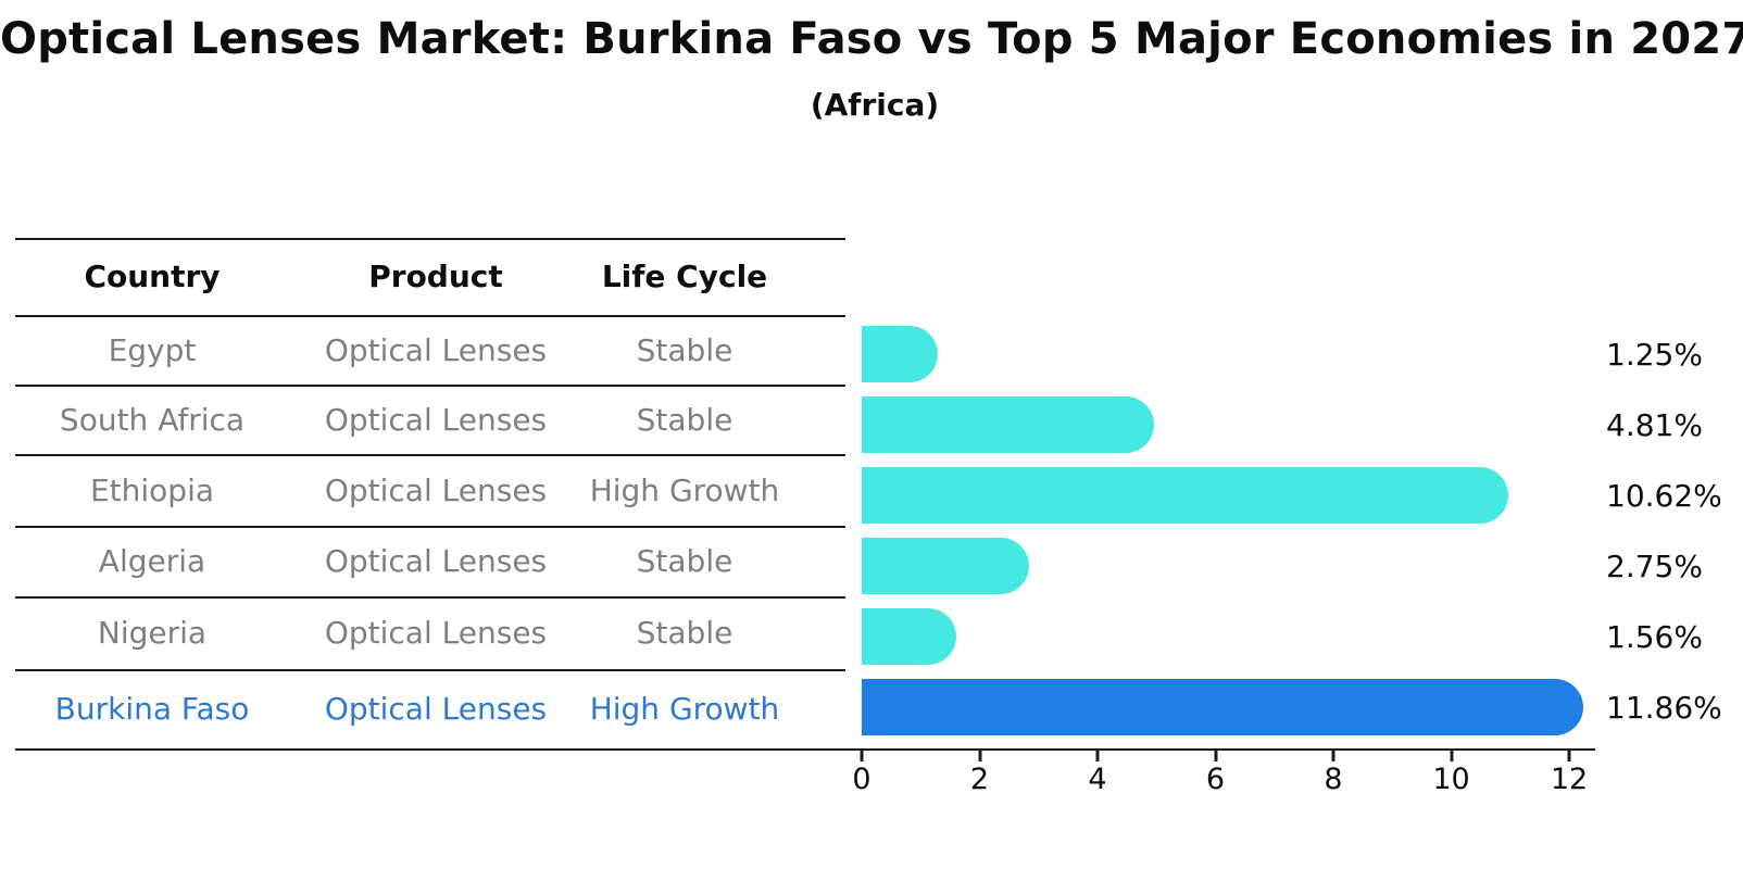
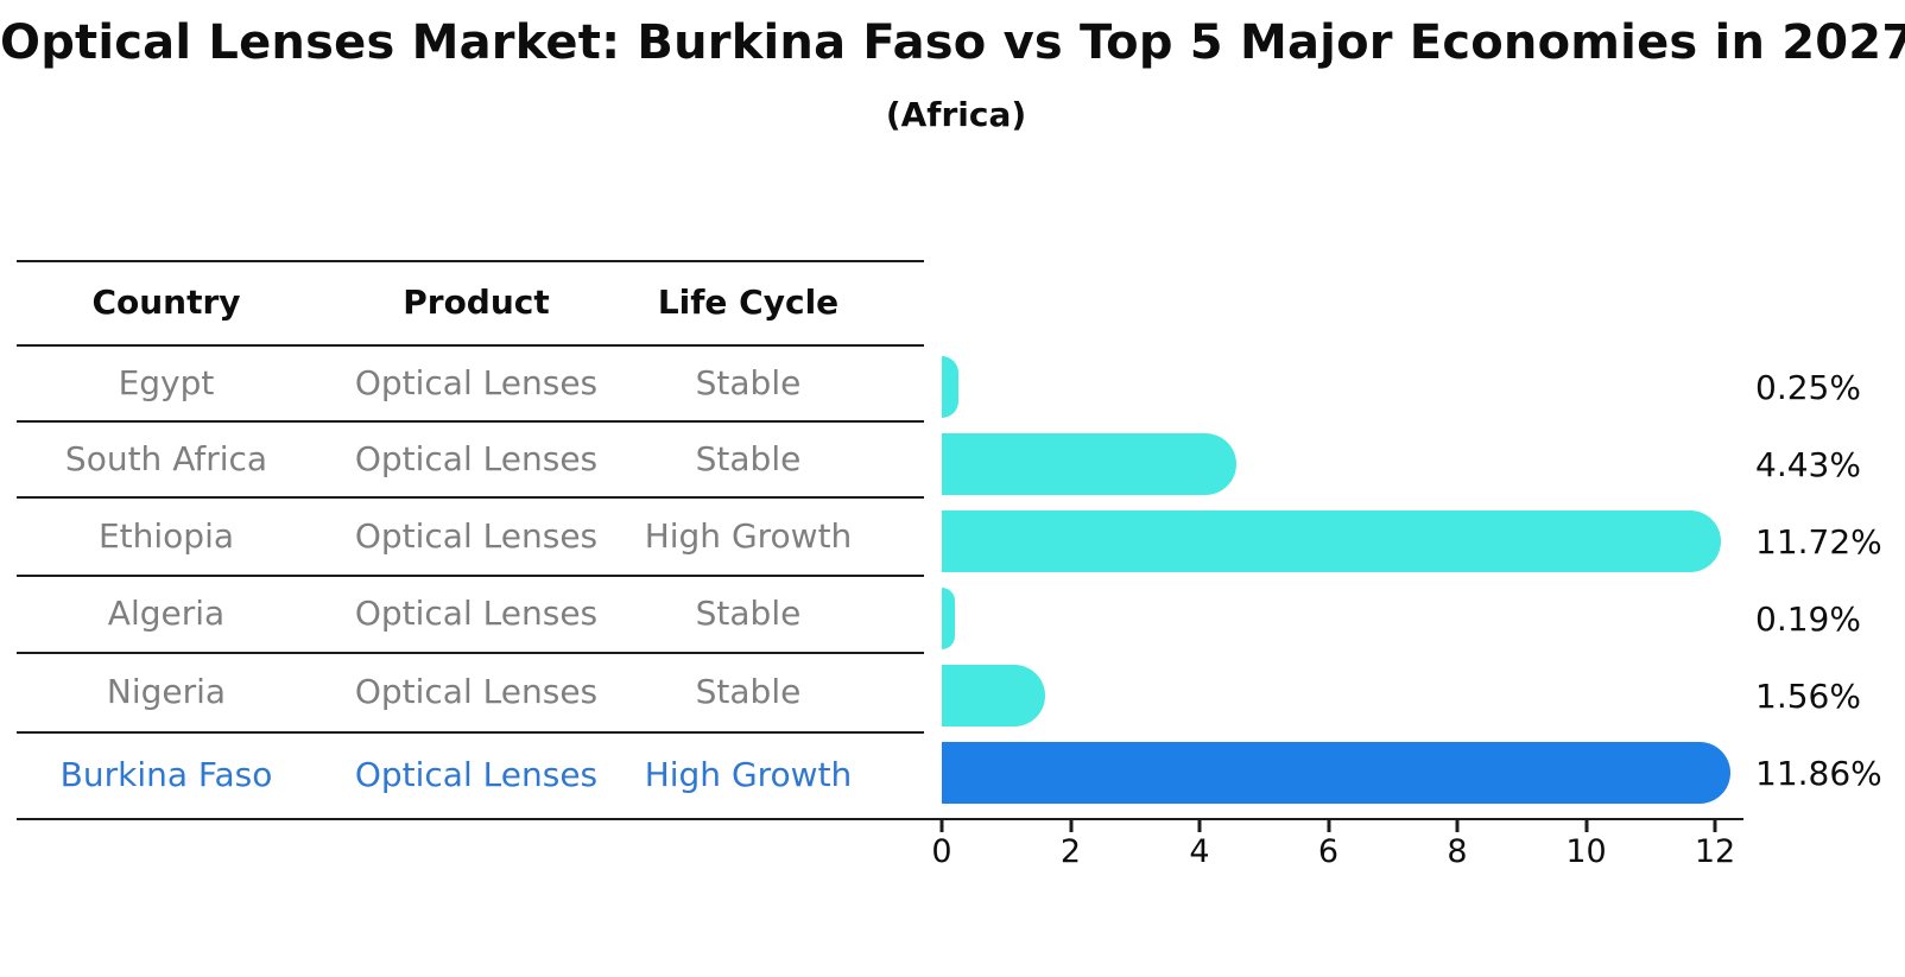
Egypt: 1.25% -> 0.25%
South Africa: 4.81% -> 4.43%
Ethiopia: 10.62% -> 11.72%
Algeria: 2.75% -> 0.19%
